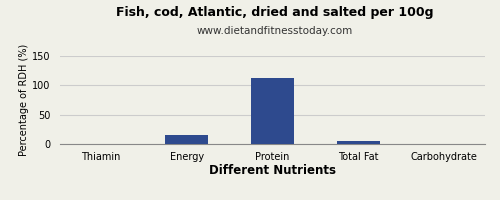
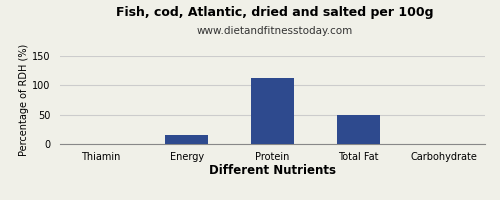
Total Fat: 5 -> 50
